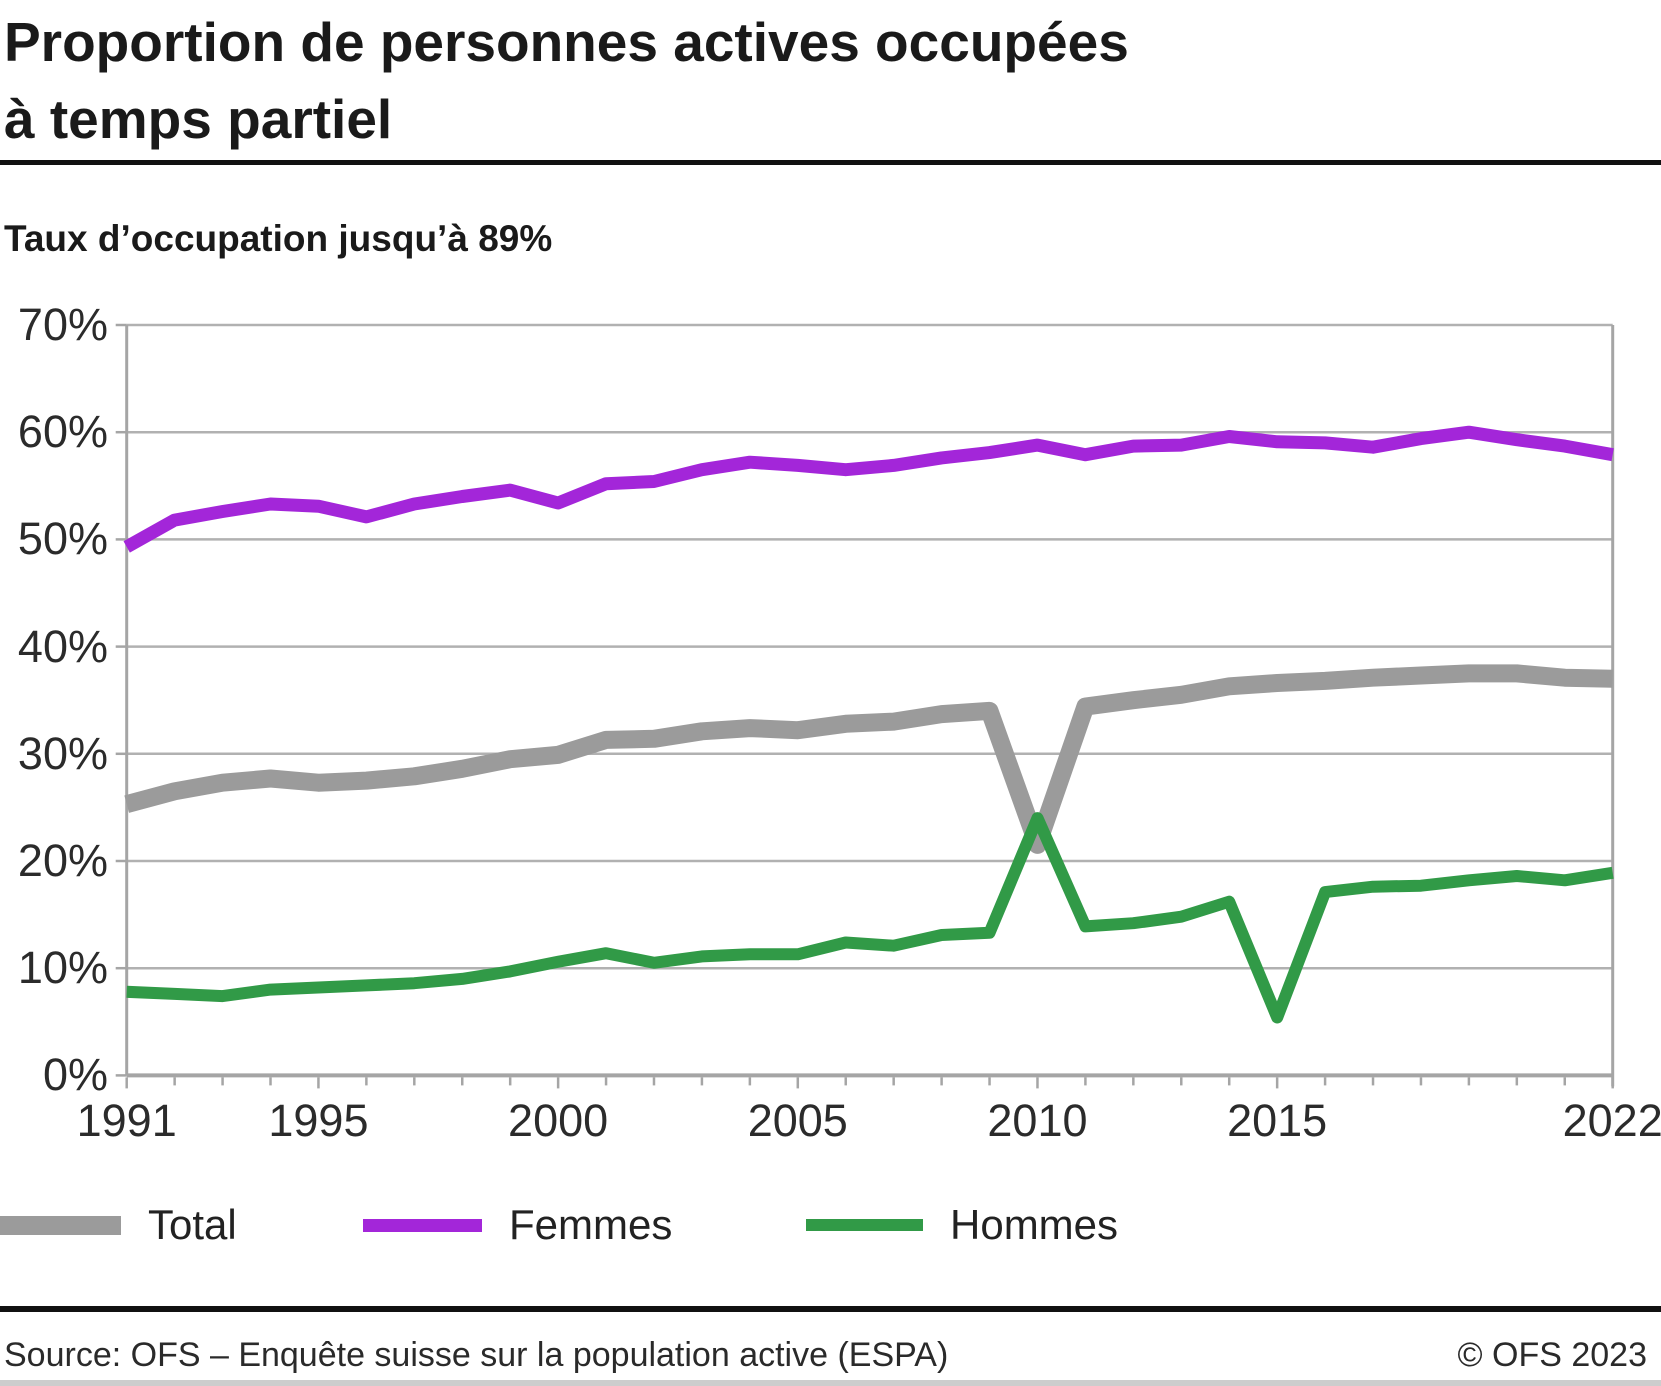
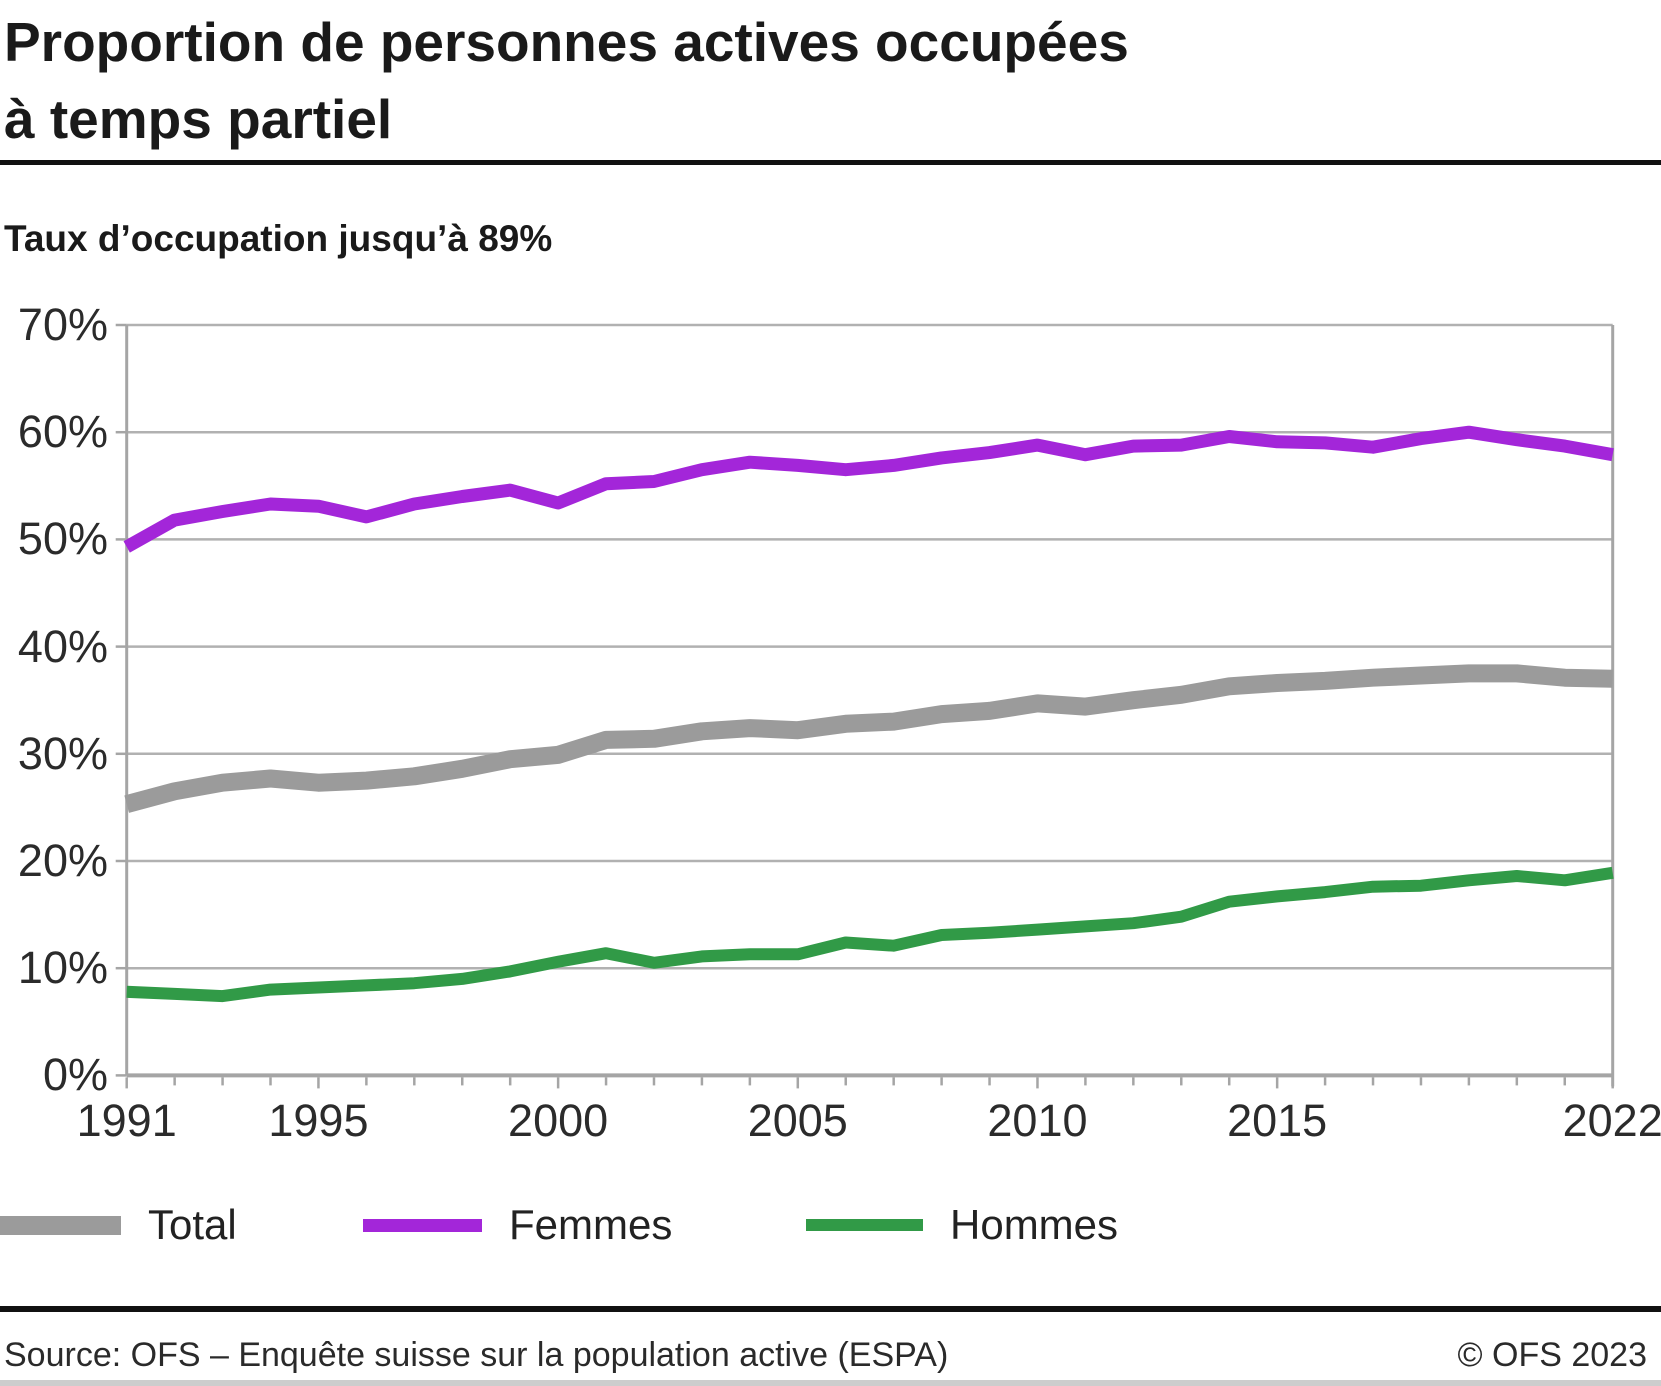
Total/2010: 21.5% -> 34.7%
Hommes/2010: 24.0% -> 13.6%
Hommes/2015: 5.4% -> 16.7%
